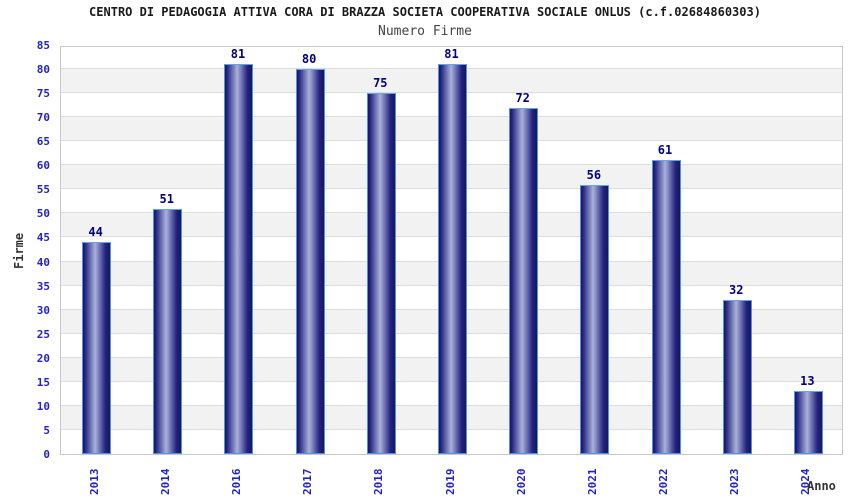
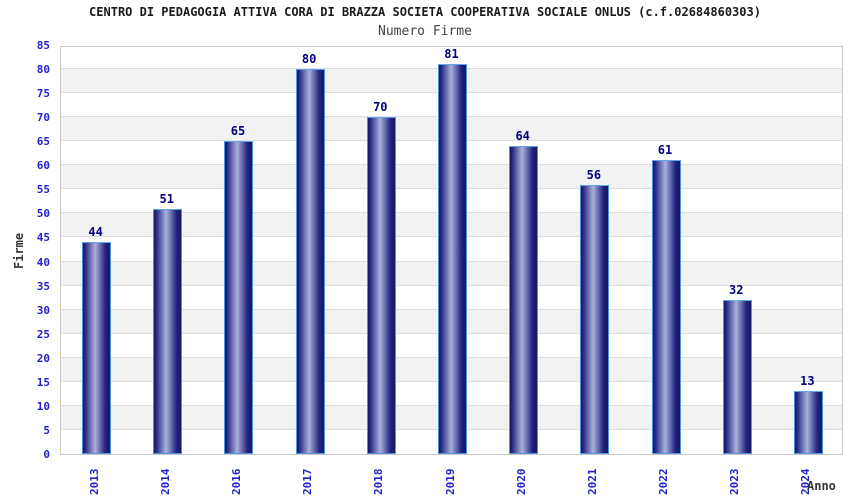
2016: 81 -> 65
2018: 75 -> 70
2020: 72 -> 64
